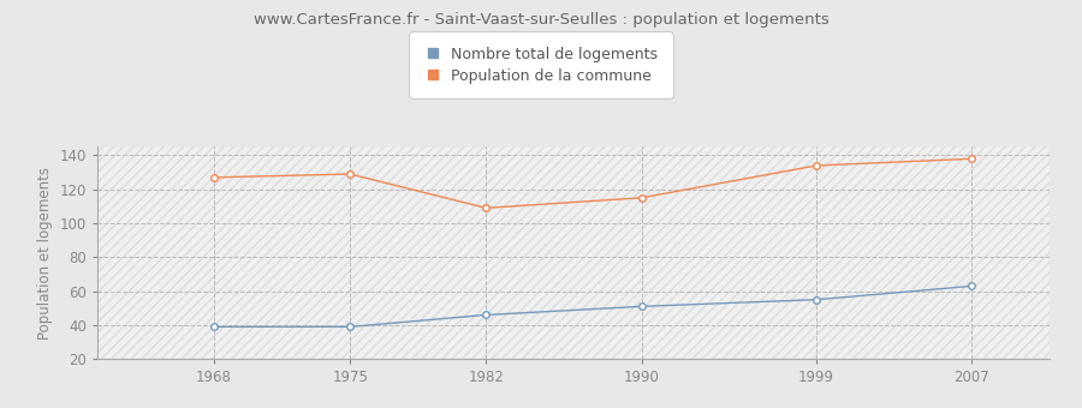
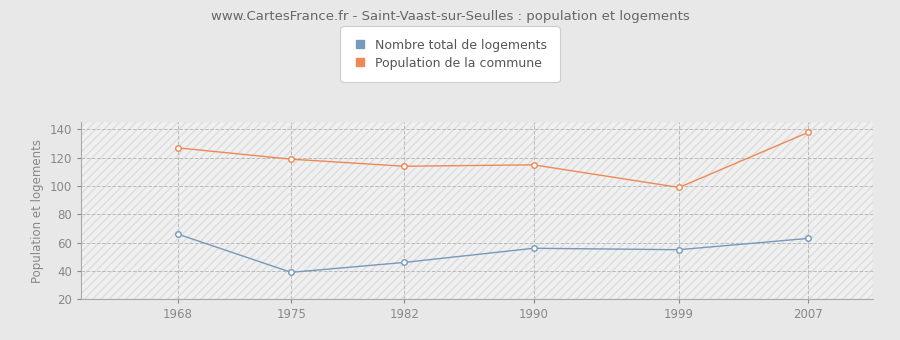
Nombre total de logements/1968: 39 -> 66
Population de la commune/1975: 129 -> 119
Population de la commune/1982: 109 -> 114
Nombre total de logements/1990: 51 -> 56
Population de la commune/1999: 134 -> 99
